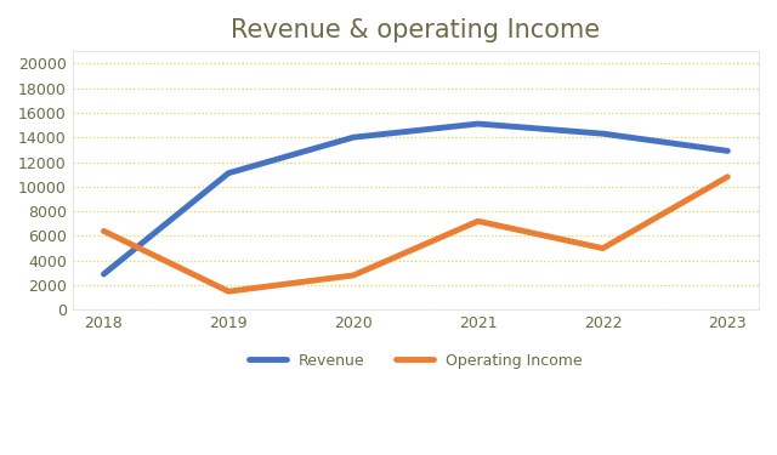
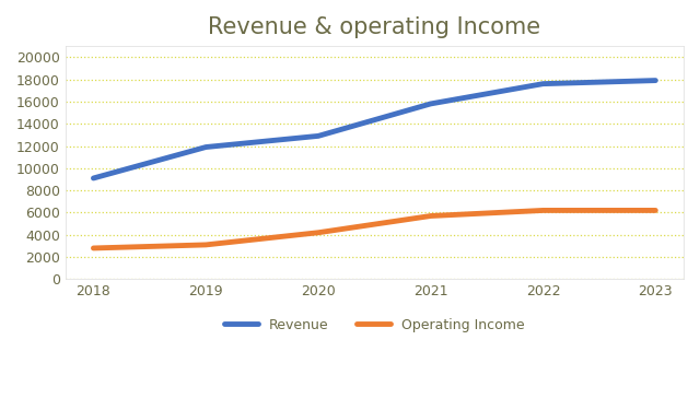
Revenue/2018: 2900 -> 9100
Operating Income/2018: 6400 -> 2800
Revenue/2019: 11100 -> 11900
Operating Income/2019: 1500 -> 3100
Revenue/2020: 14000 -> 12900
Operating Income/2020: 2800 -> 4200
Revenue/2021: 15100 -> 15800
Operating Income/2021: 7200 -> 5700
Revenue/2022: 14300 -> 17600
Operating Income/2022: 5000 -> 6200
Revenue/2023: 12900 -> 17900
Operating Income/2023: 10800 -> 6200
